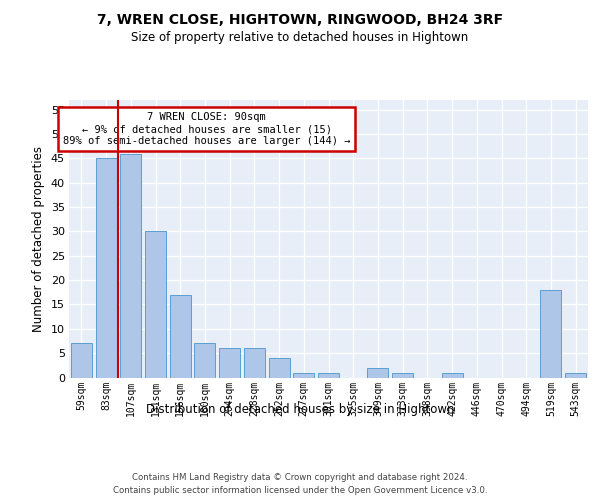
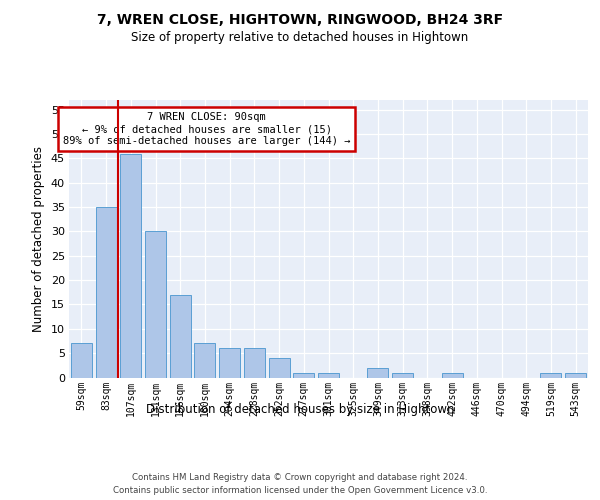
83sqm: 45 -> 35
519sqm: 18 -> 1
